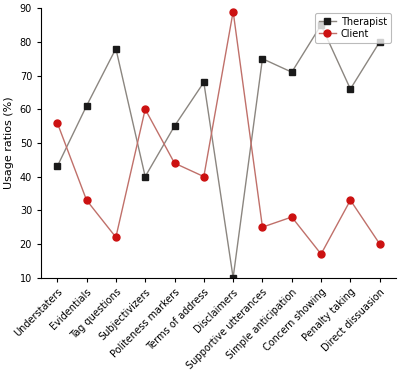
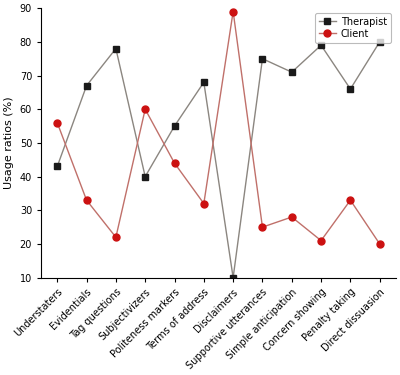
Therapist/Evidentials: 61 -> 67
Client/Terms of address: 40 -> 32
Therapist/Concern showing: 85 -> 79
Client/Concern showing: 17 -> 21
